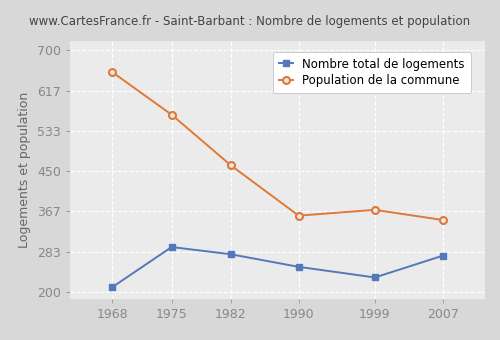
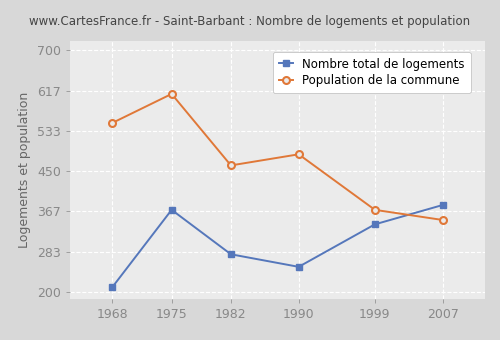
Population de la commune/1968: 655 -> 550
Nombre total de logements/1975: 293 -> 370
Population de la commune/1975: 567 -> 610
Population de la commune/1990: 358 -> 485
Nombre total de logements/1999: 230 -> 340
Nombre total de logements/2007: 275 -> 380
